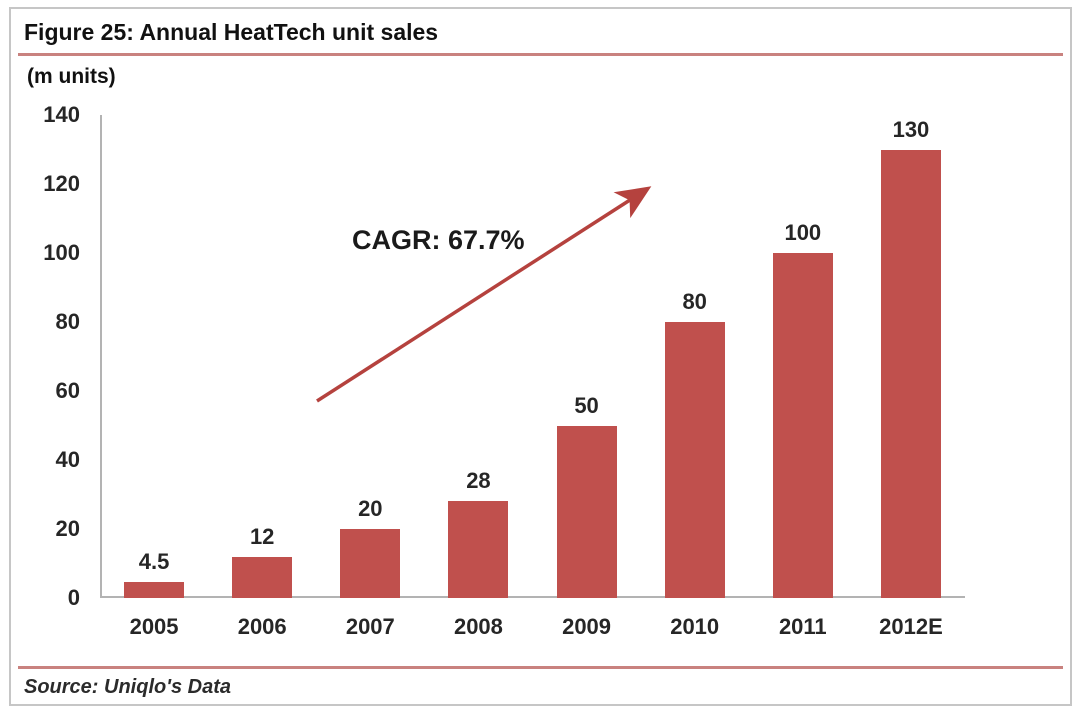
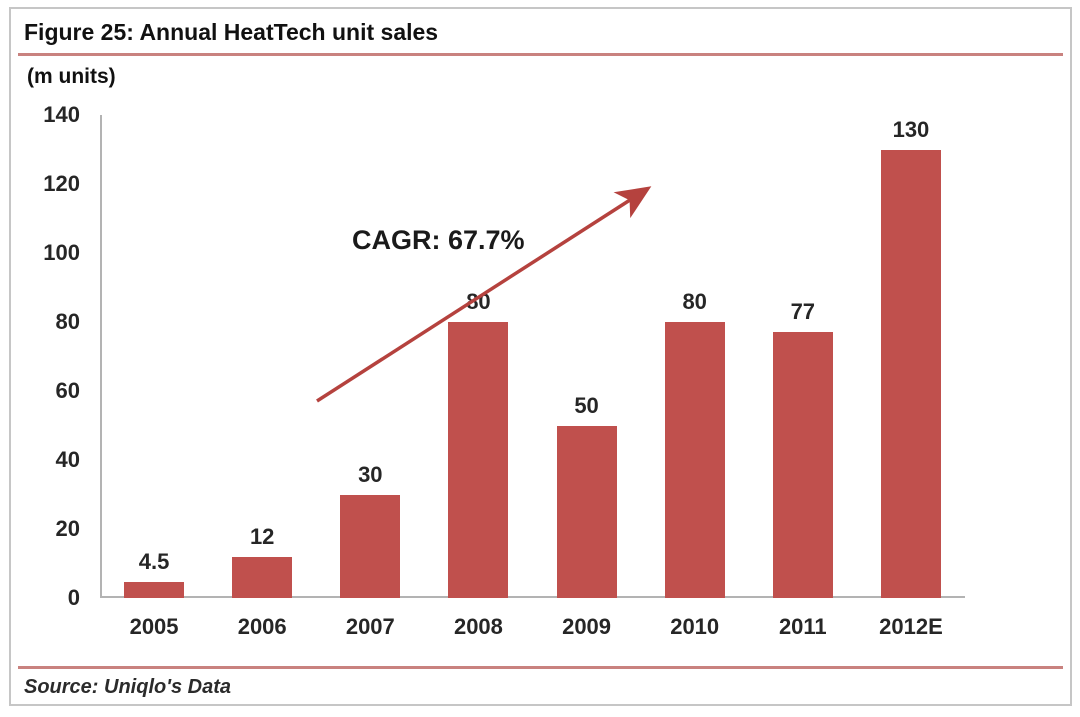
2007: 20 -> 30
2008: 28 -> 80
2011: 100 -> 77
